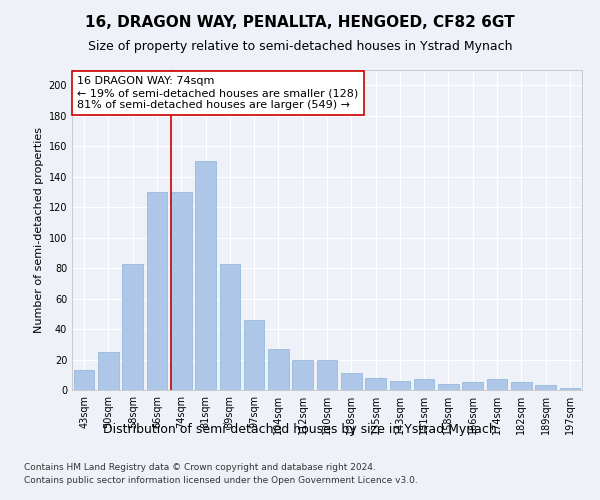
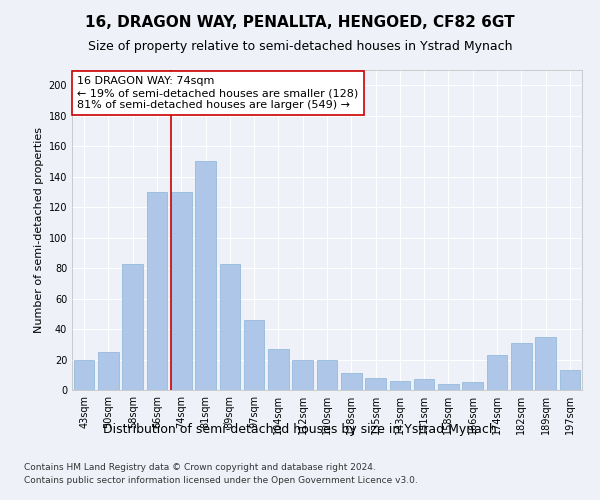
43sqm: 13 -> 20
174sqm: 7 -> 23
182sqm: 5 -> 31
189sqm: 3 -> 35
197sqm: 1 -> 13
